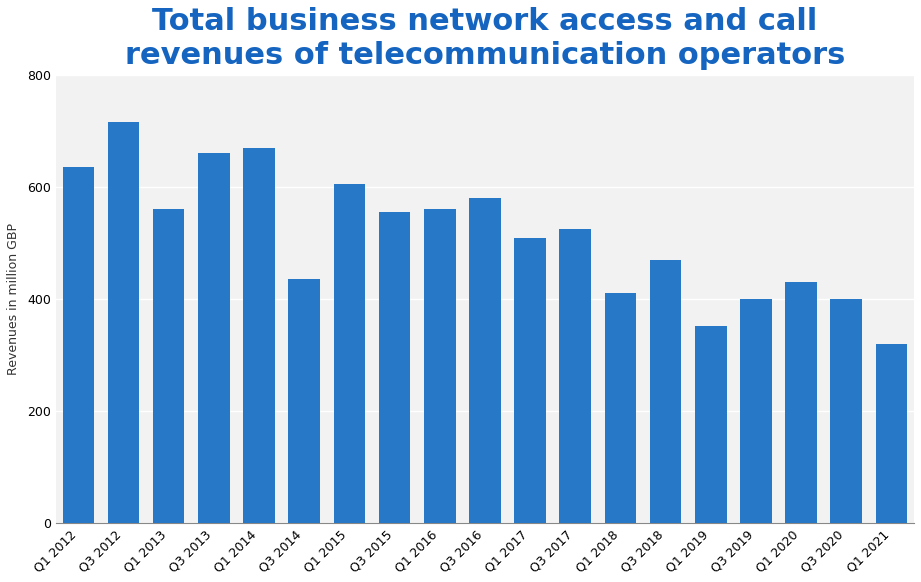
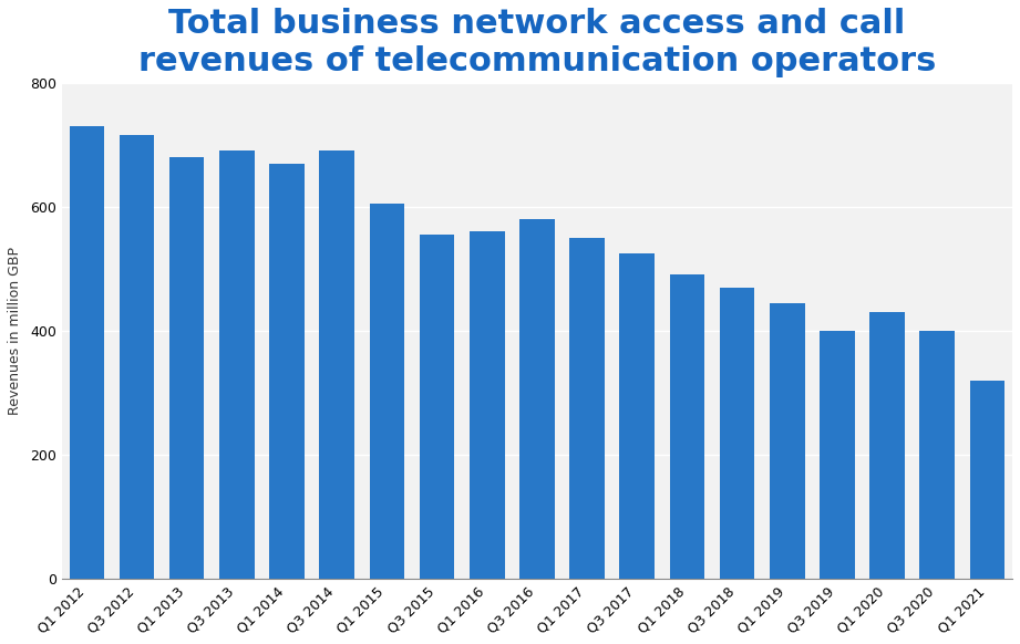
Q1 2012: 636 -> 730
Q1 2013: 560 -> 680
Q3 2013: 660 -> 690
Q3 2014: 436 -> 690
Q1 2017: 508 -> 550
Q1 2018: 410 -> 490
Q1 2019: 352 -> 445
